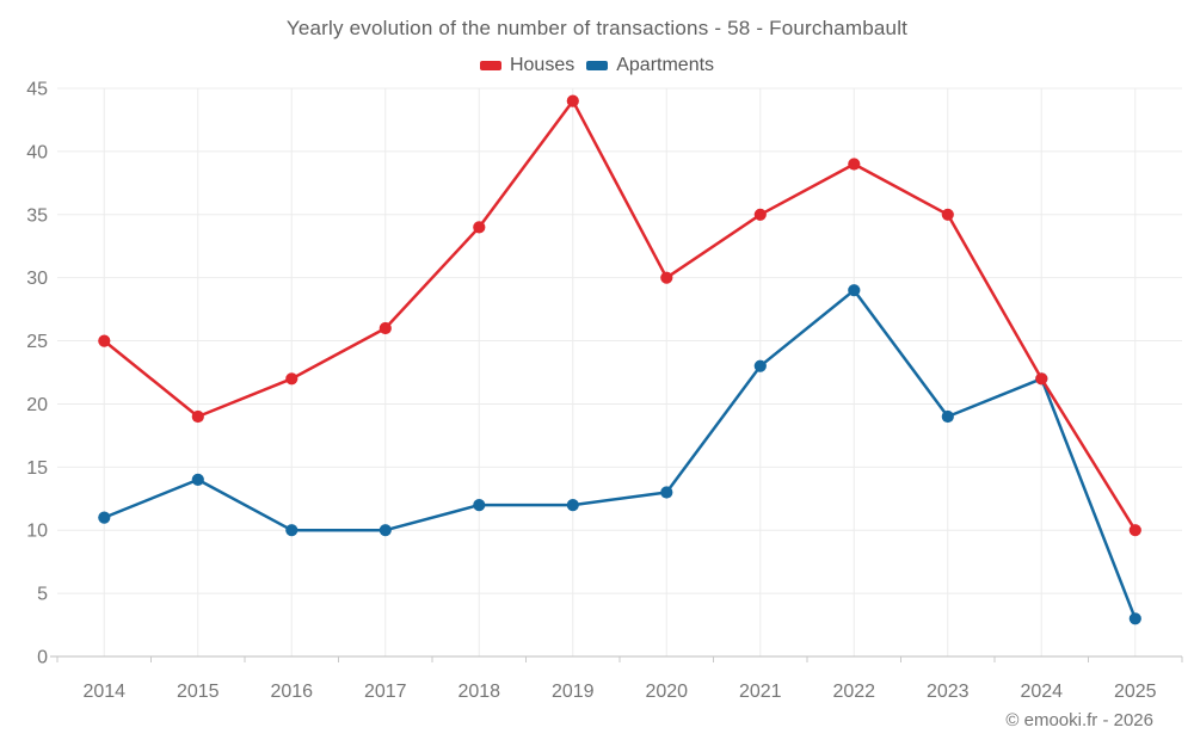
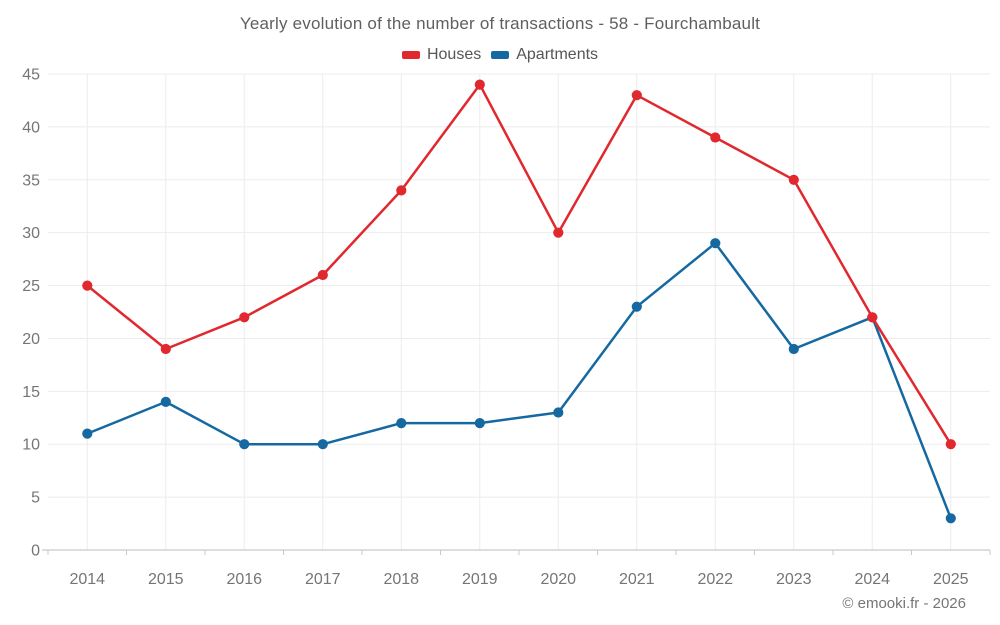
Houses/2021: 35 -> 43
